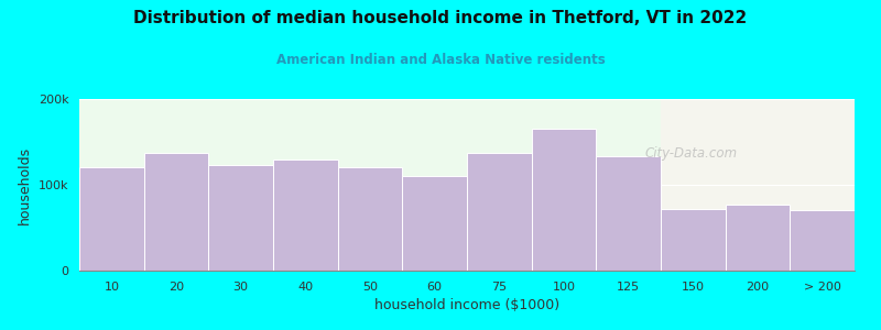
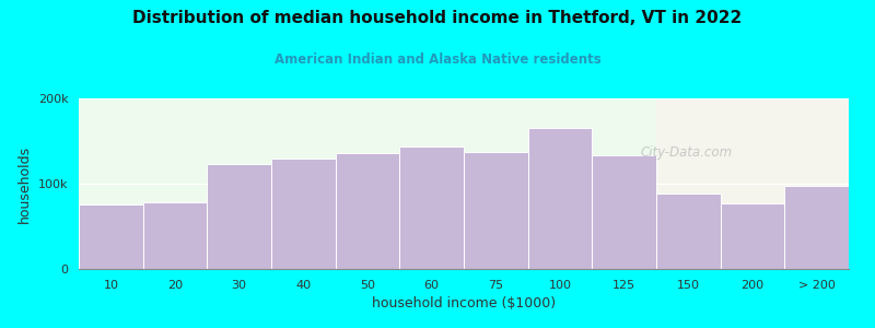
10: 120k -> 76k
20: 137k -> 78k
50: 120k -> 136k
60: 110k -> 144k
150: 72k -> 88k
> 200: 70k -> 98k
